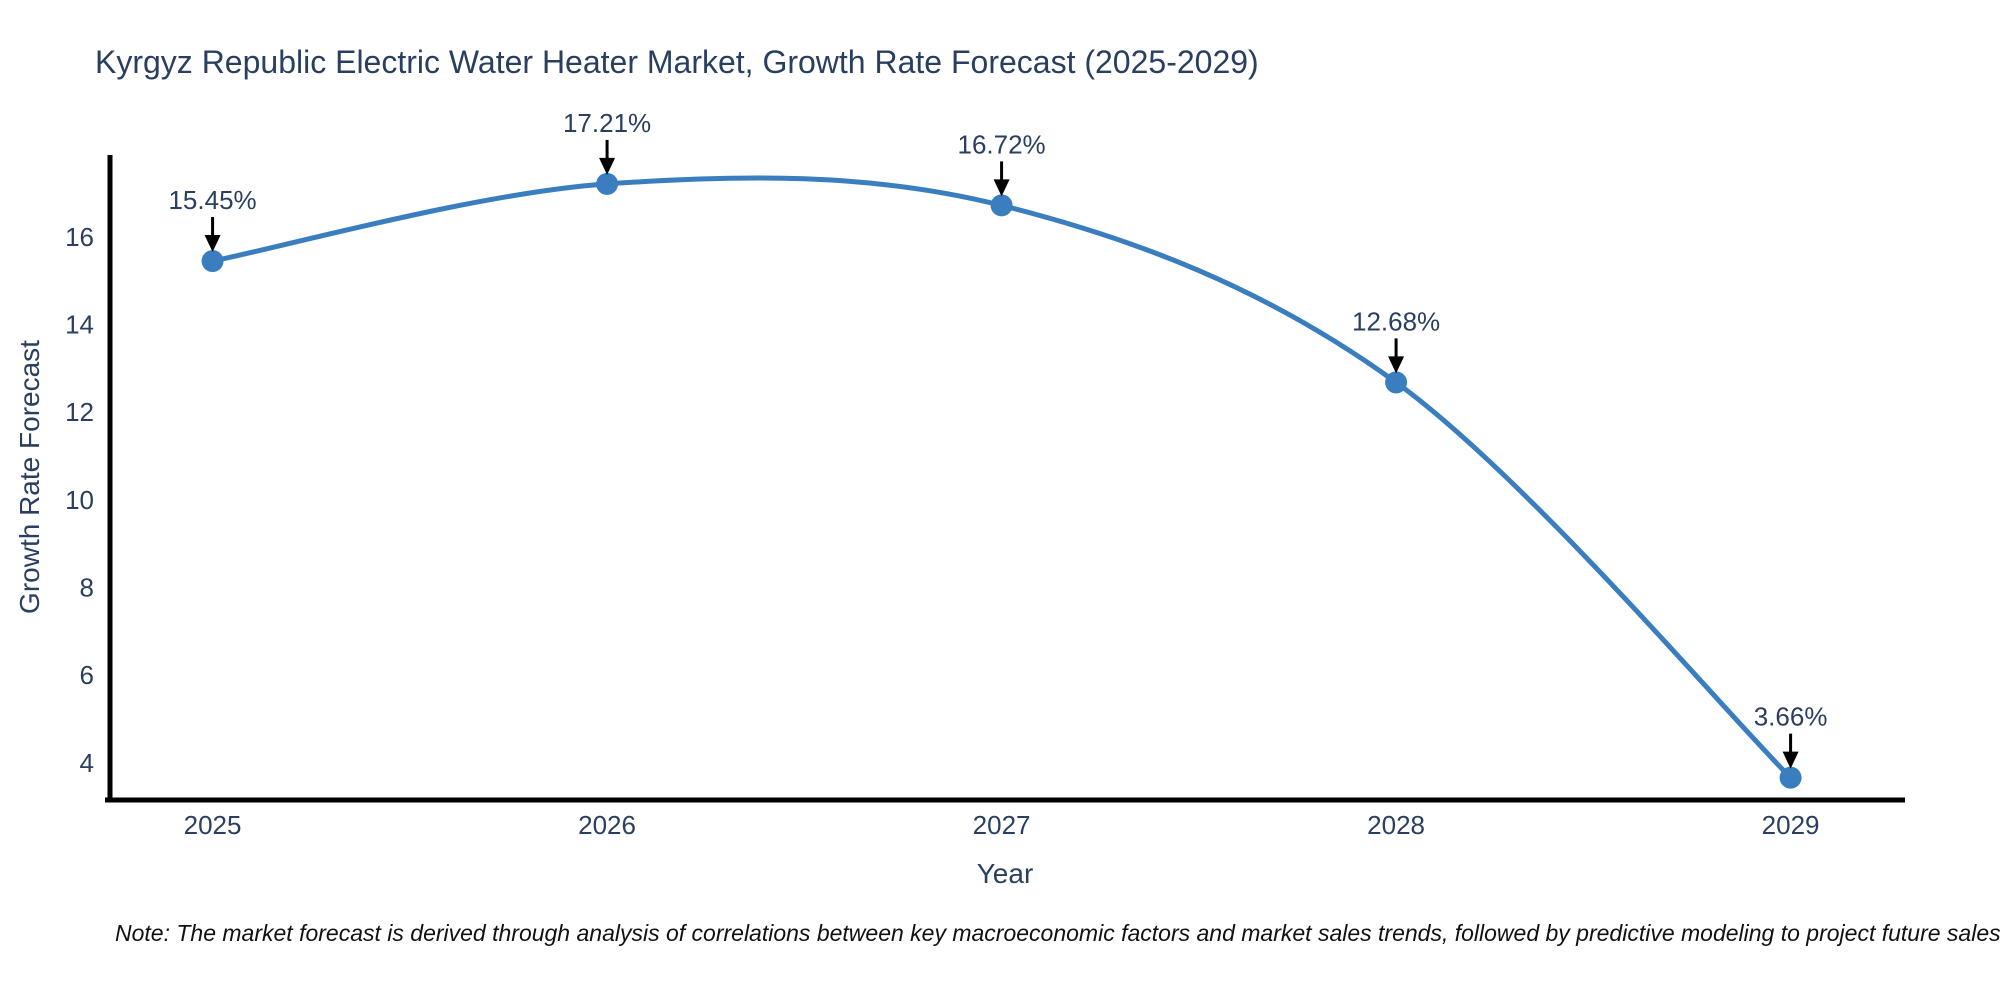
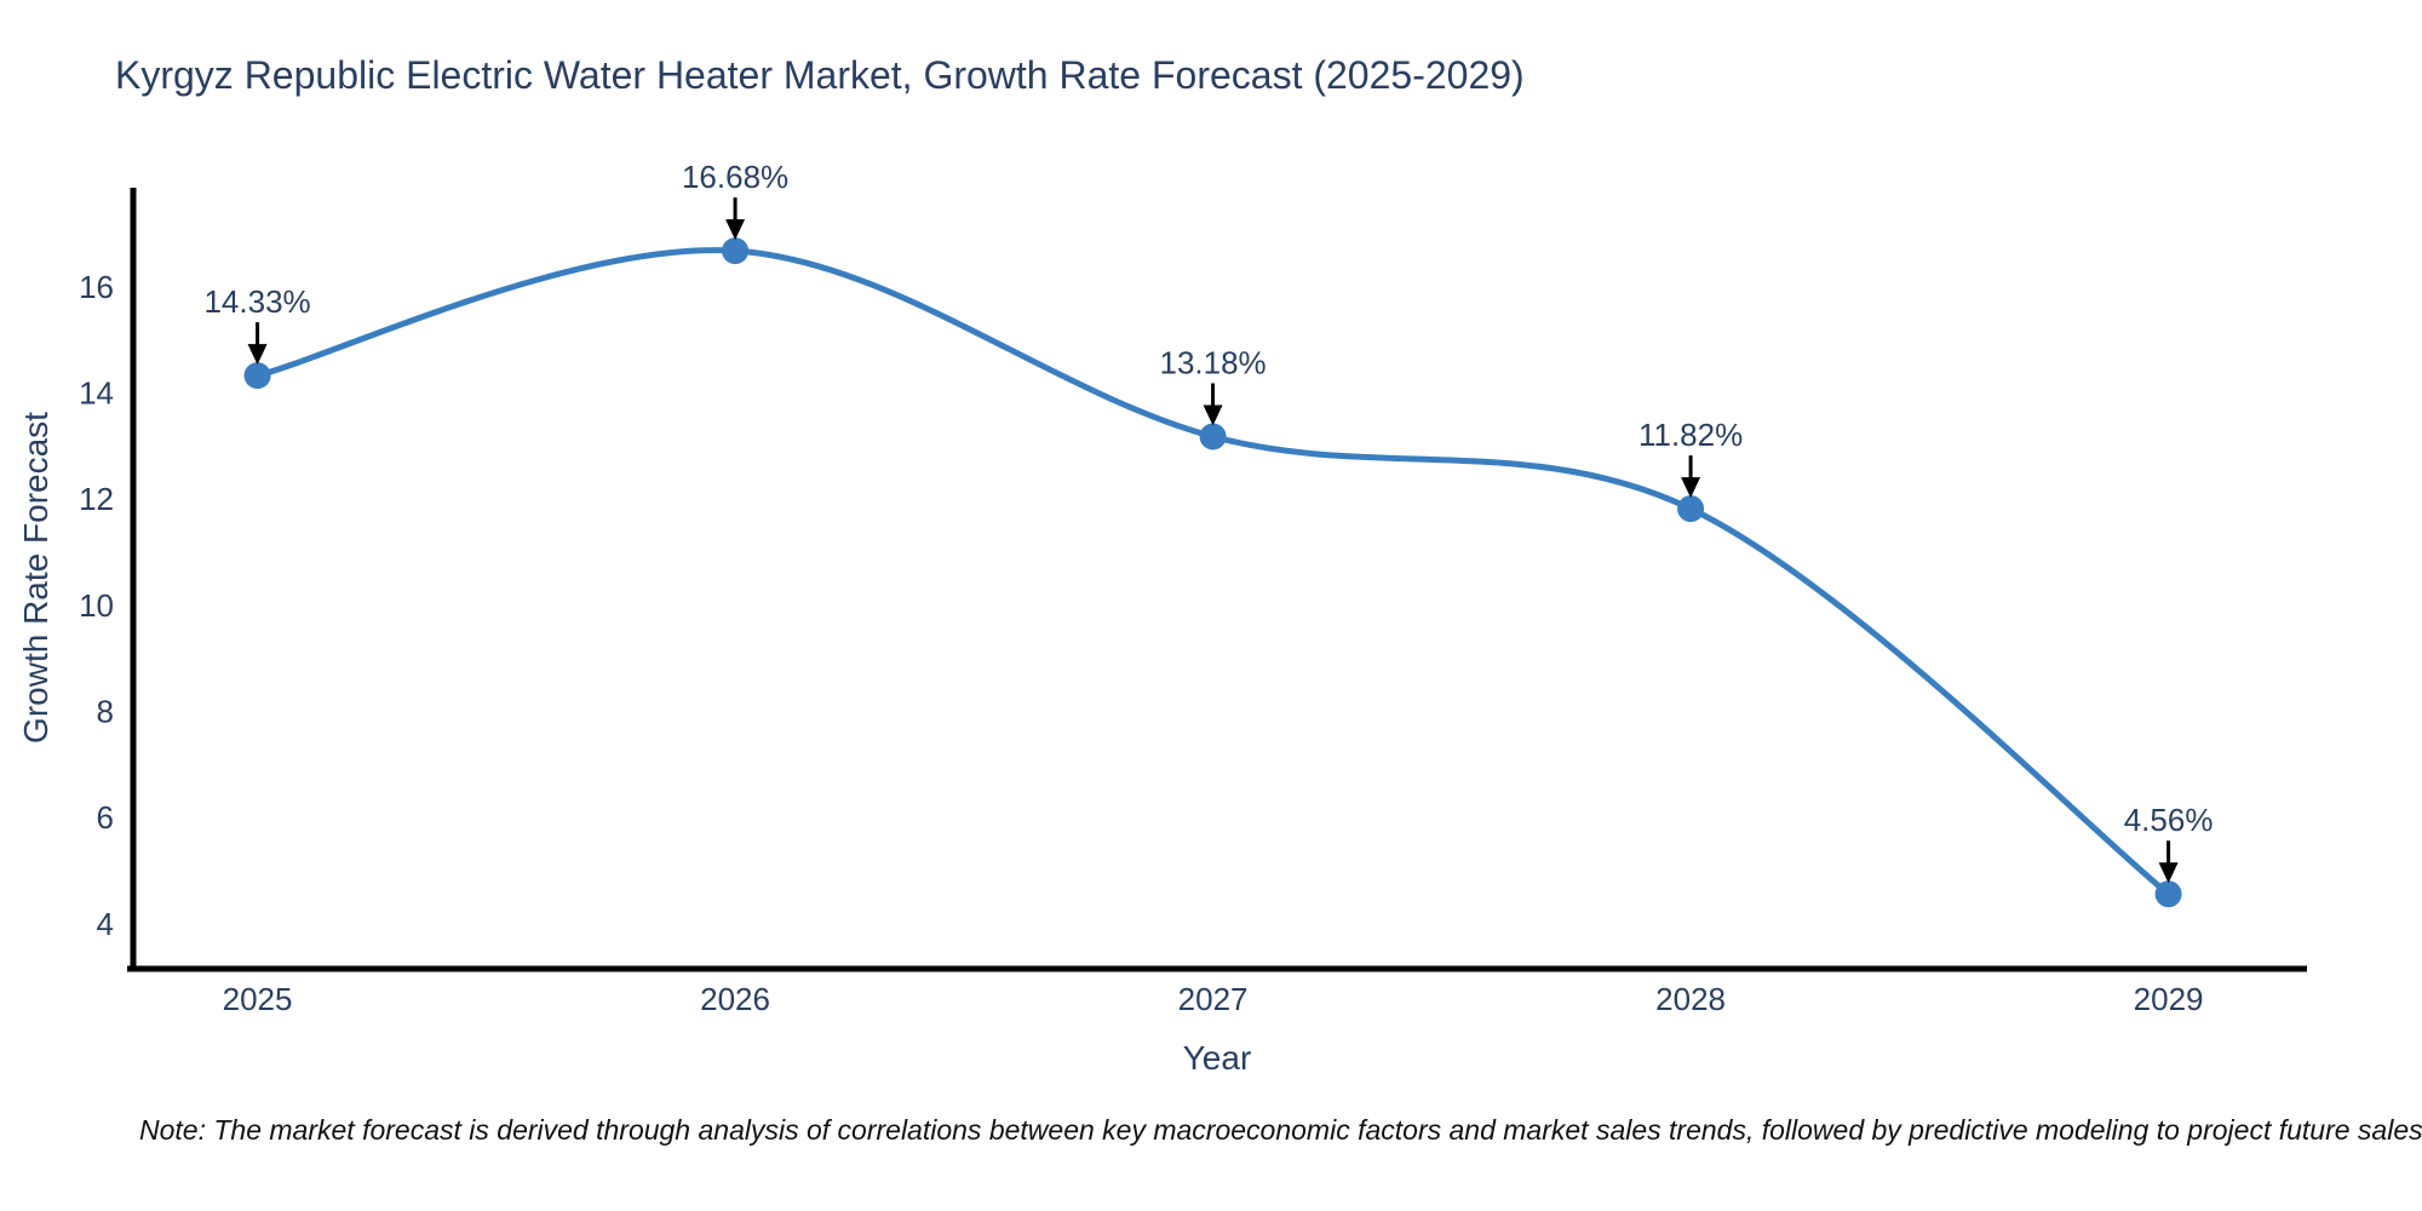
2025: 15.45% -> 14.33%
2026: 17.21% -> 16.68%
2027: 16.72% -> 13.18%
2028: 12.68% -> 11.82%
2029: 3.66% -> 4.56%
